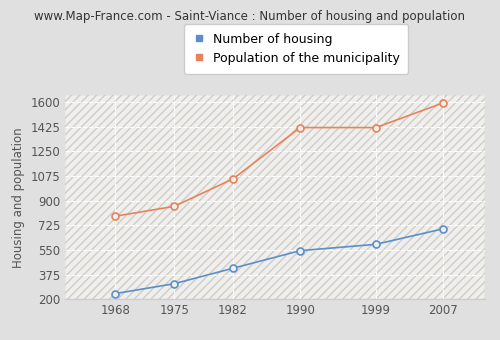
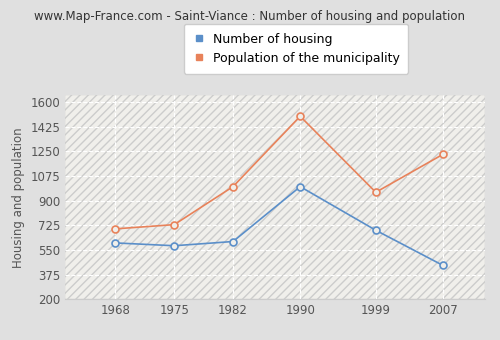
Number of housing/1968: 240 -> 600
Population of the municipality/1968: 790 -> 700
Number of housing/1975: 310 -> 580
Population of the municipality/1975: 860 -> 730
Number of housing/1982: 420 -> 610
Population of the municipality/1982: 1060 -> 1000
Number of housing/1990: 540 -> 1000
Population of the municipality/1990: 1420 -> 1500
Number of housing/1999: 590 -> 690
Population of the municipality/1999: 1420 -> 960
Number of housing/2007: 700 -> 440
Population of the municipality/2007: 1600 -> 1230
